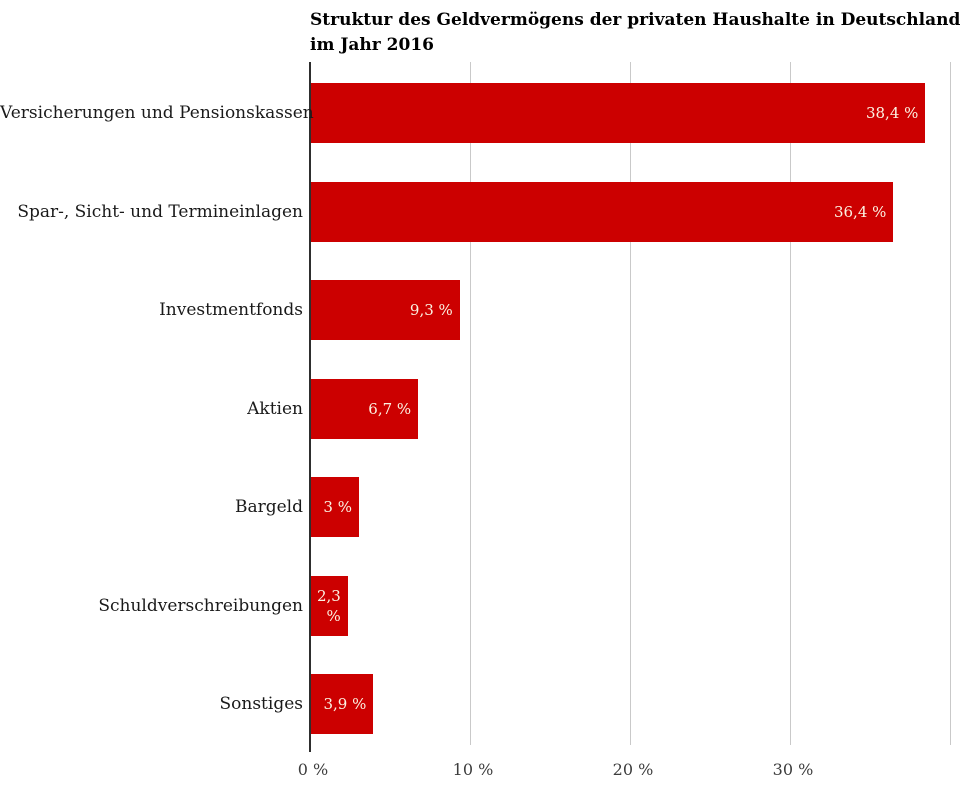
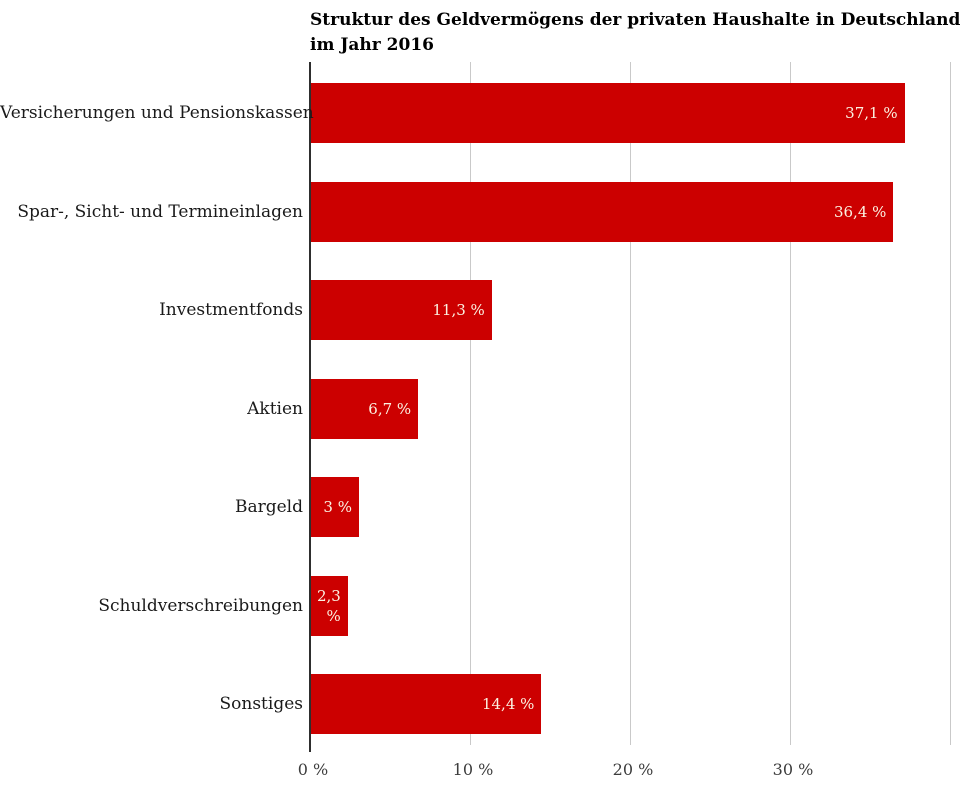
Versicherungen und Pensionskassen: 38,4 -> 37,1
Investmentfonds: 9,3 -> 11,3
Sonstiges: 3,9 -> 14,4
